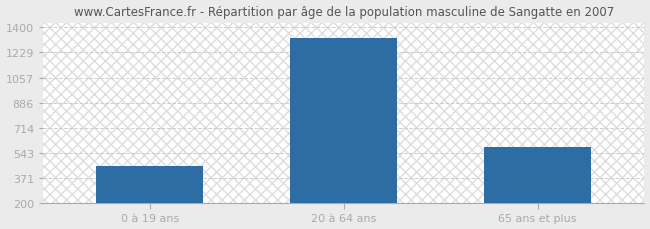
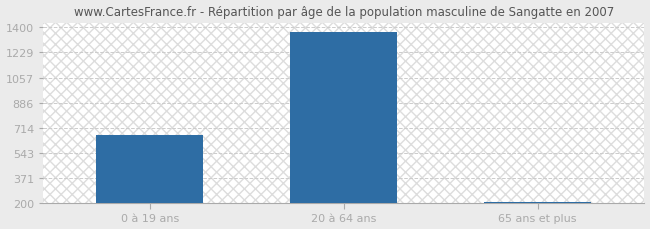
0 à 19 ans: 450 -> 670
20 à 64 ans: 1330 -> 1370
65 ans et plus: 580 -> 210
